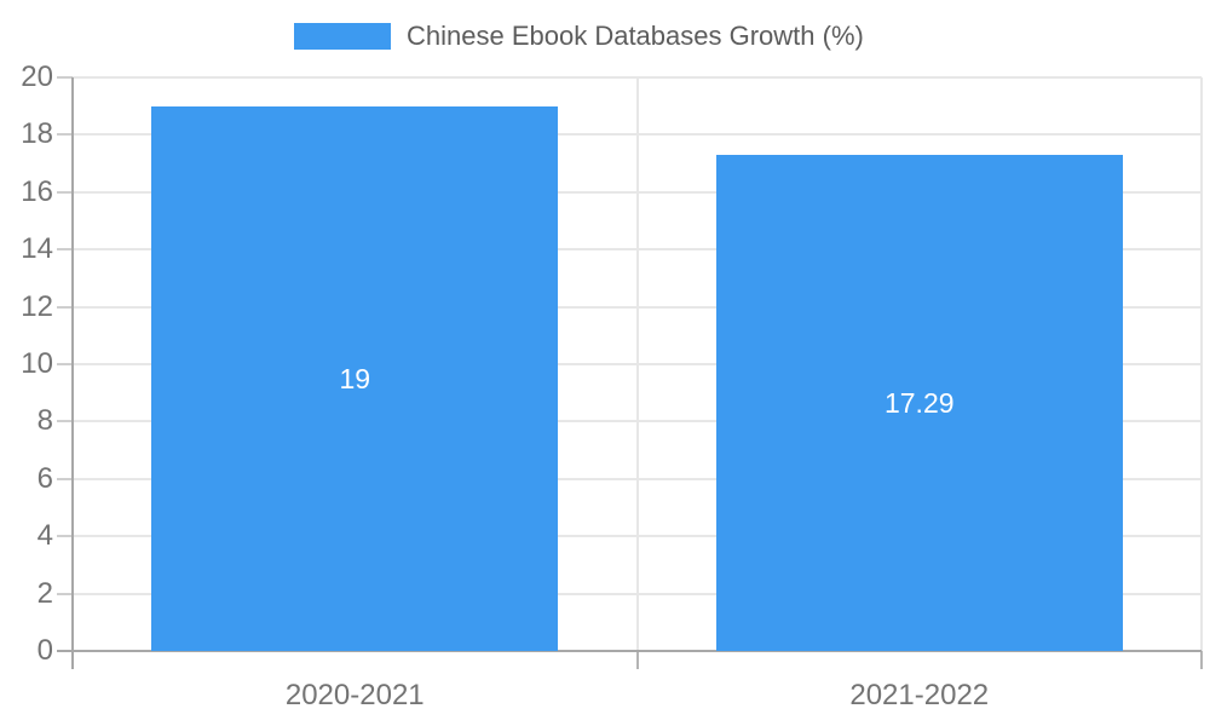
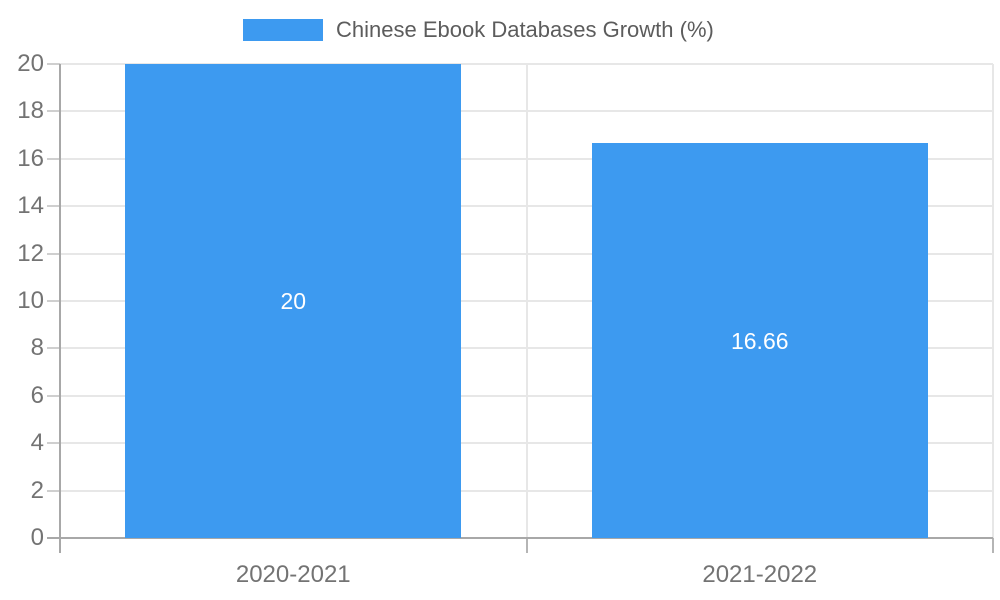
2020-2021: 19 -> 20
2021-2022: 17.29 -> 16.66
